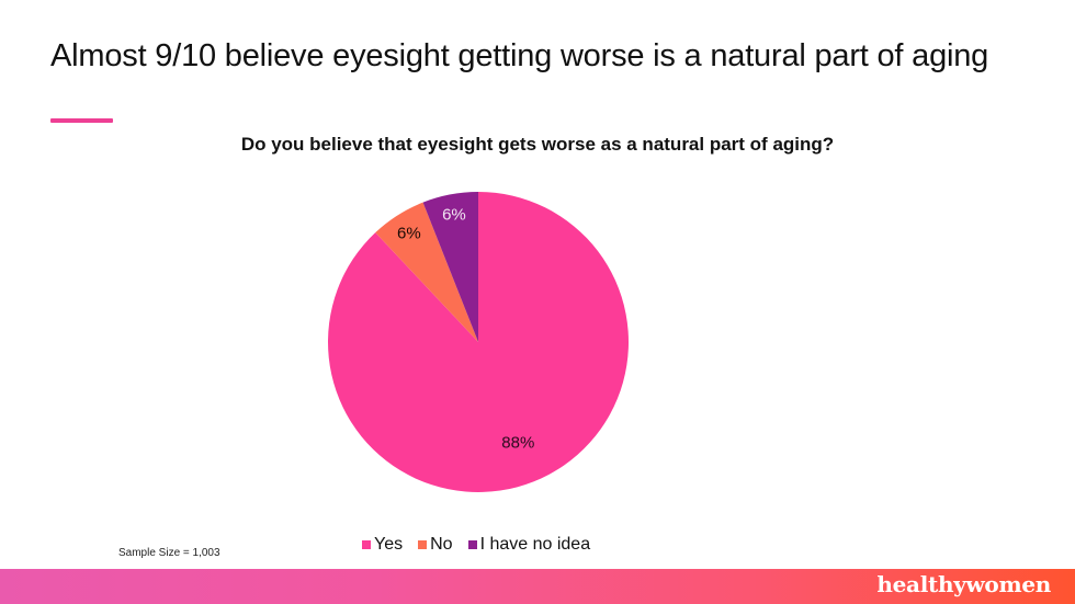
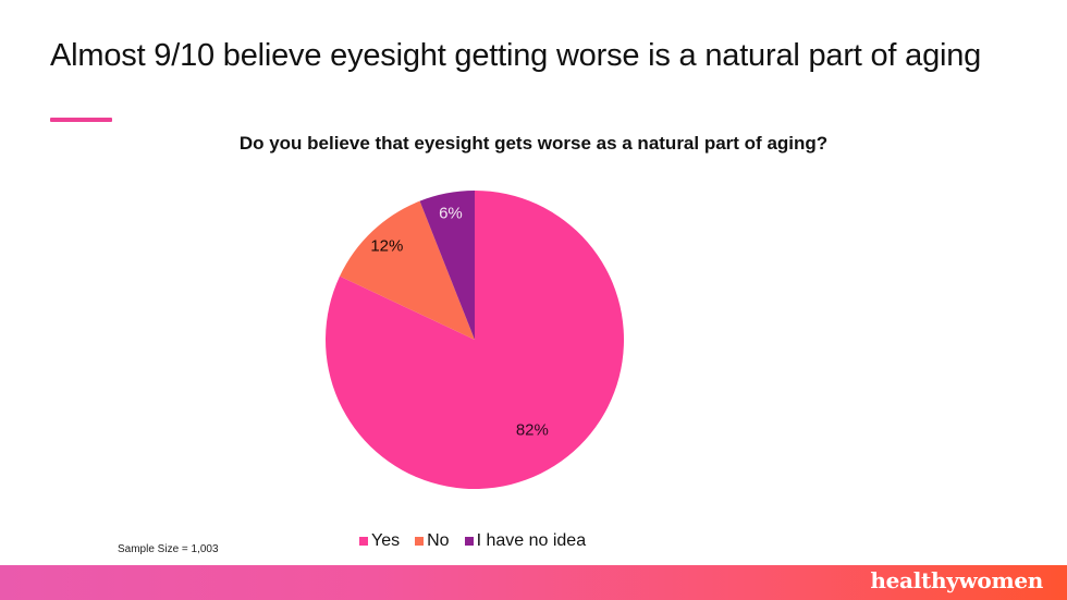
Yes: 88% -> 82%
No: 6% -> 12%
